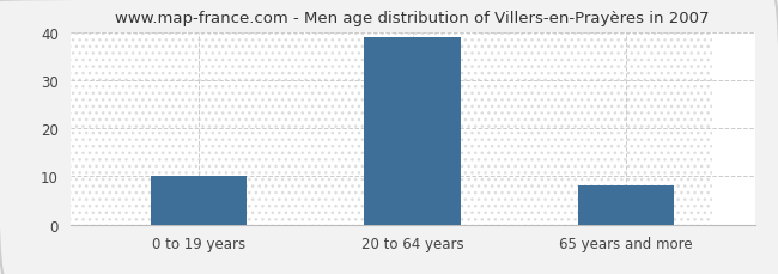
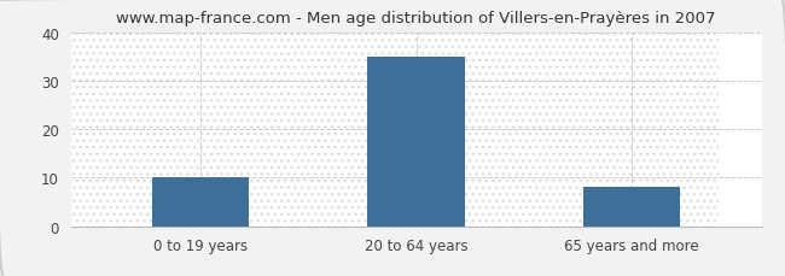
20 to 64 years: 39 -> 35
